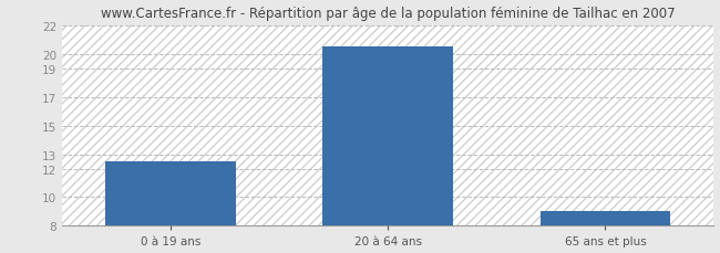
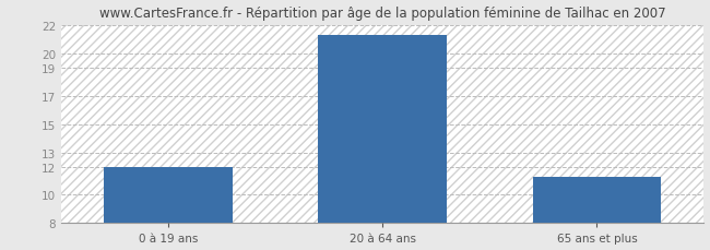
0 à 19 ans: 12.5 -> 12.0
20 à 64 ans: 20.5 -> 21.3
65 ans et plus: 9.0 -> 11.3
